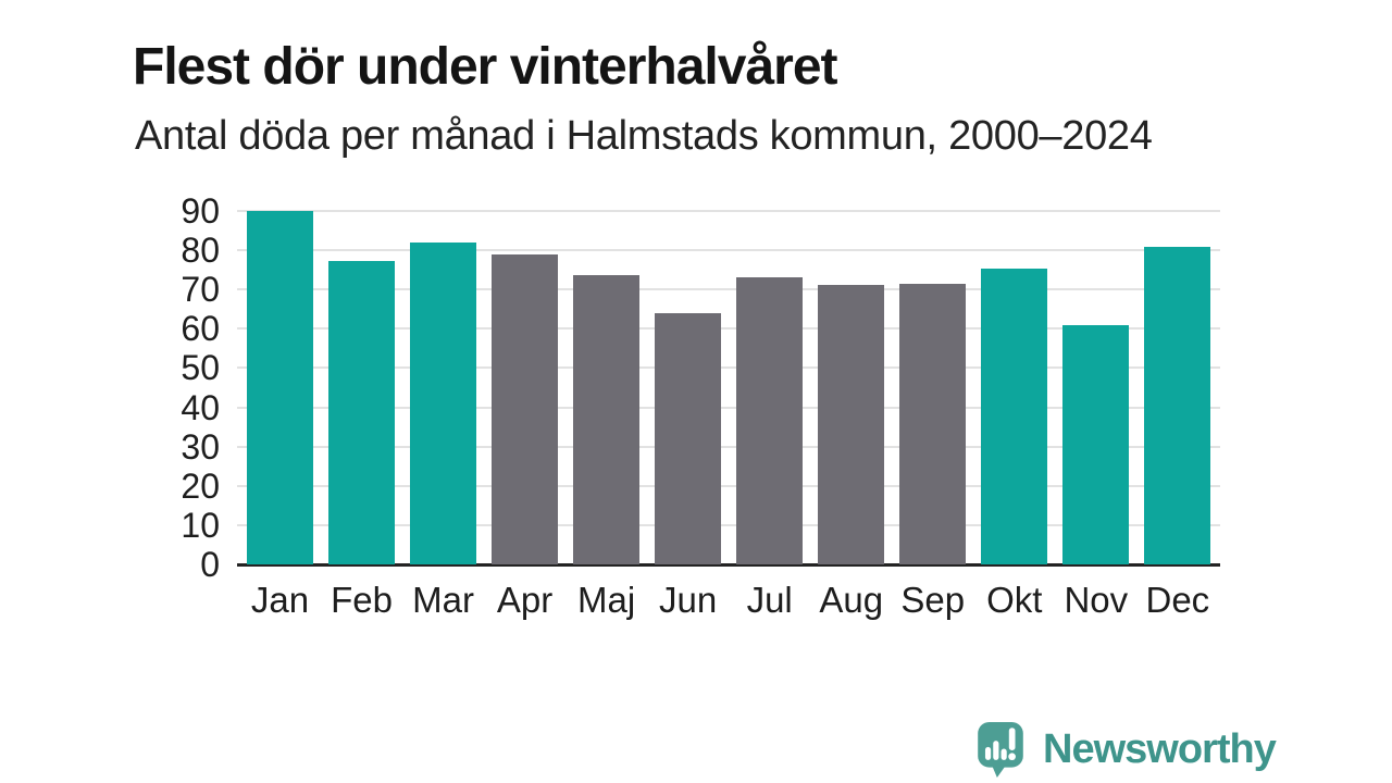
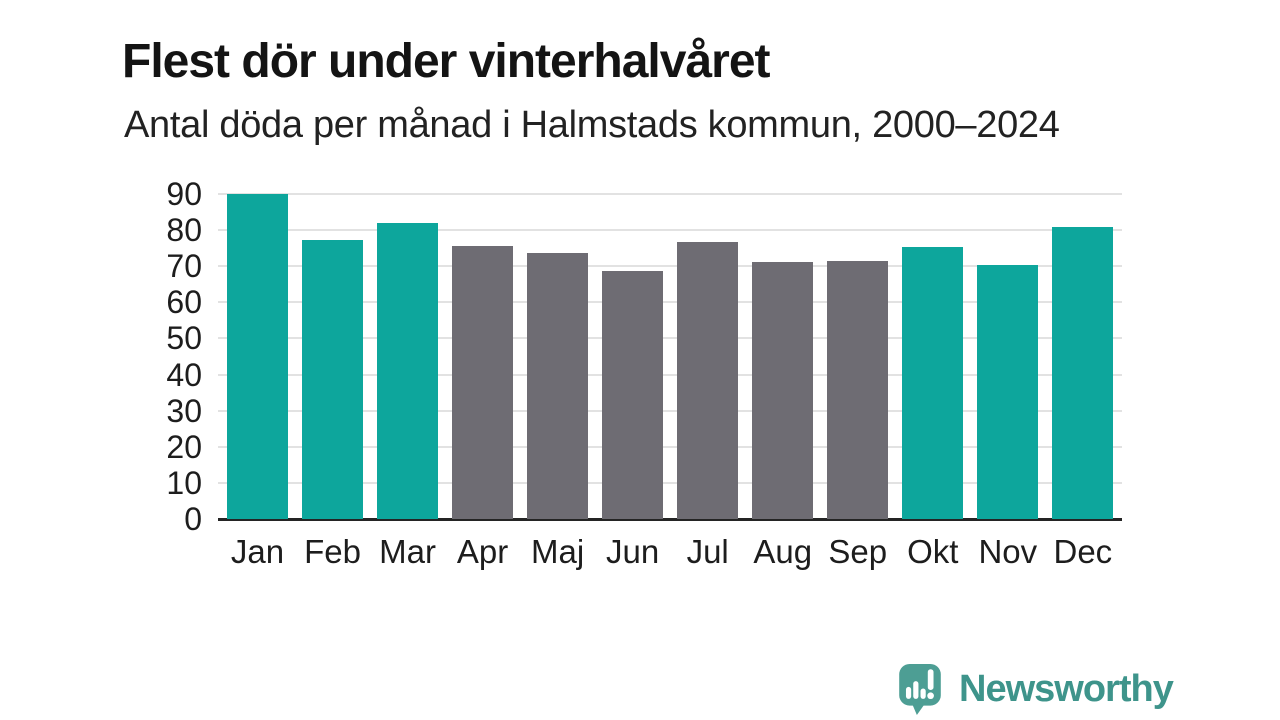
Apr: 79 -> 76
Jun: 64 -> 69
Jul: 73 -> 77
Nov: 61 -> 70
